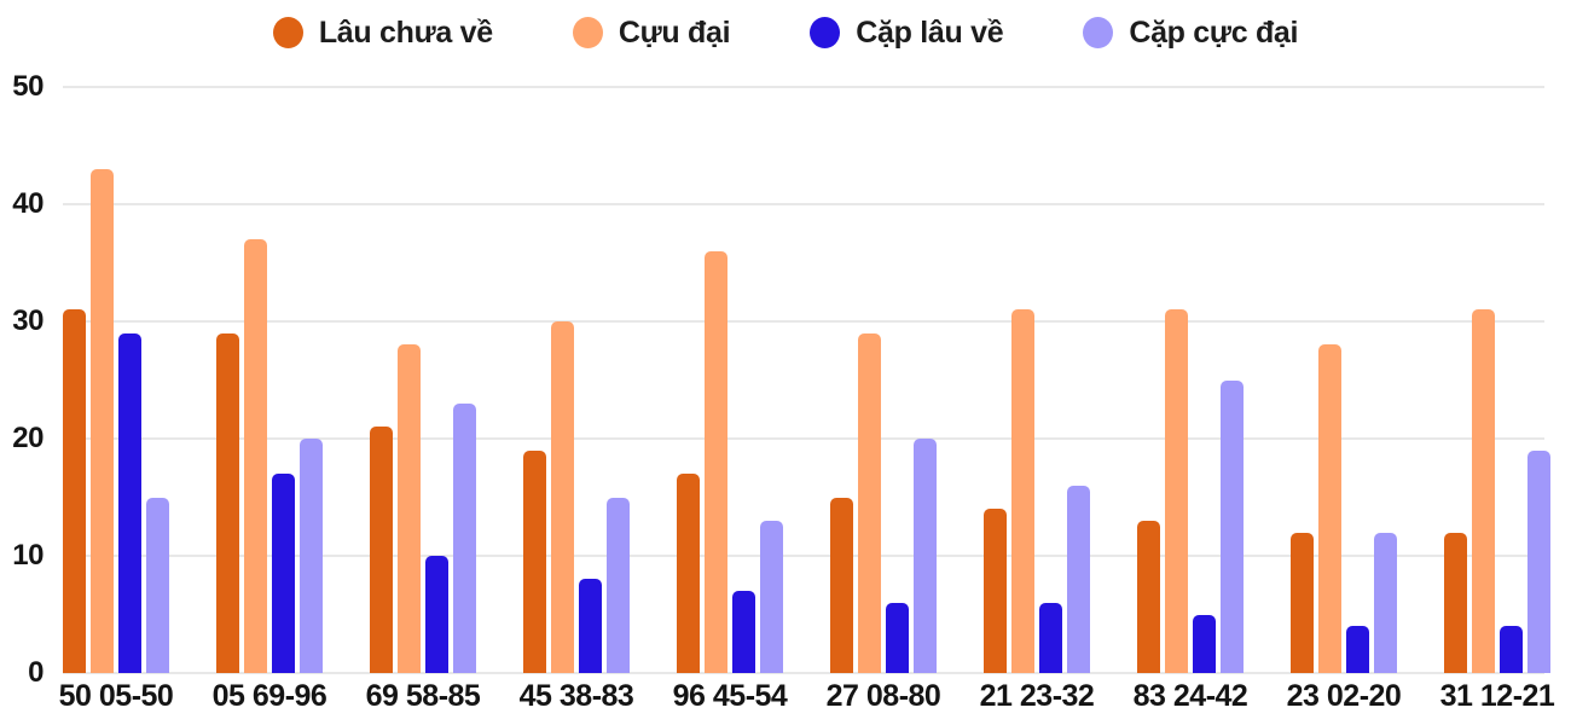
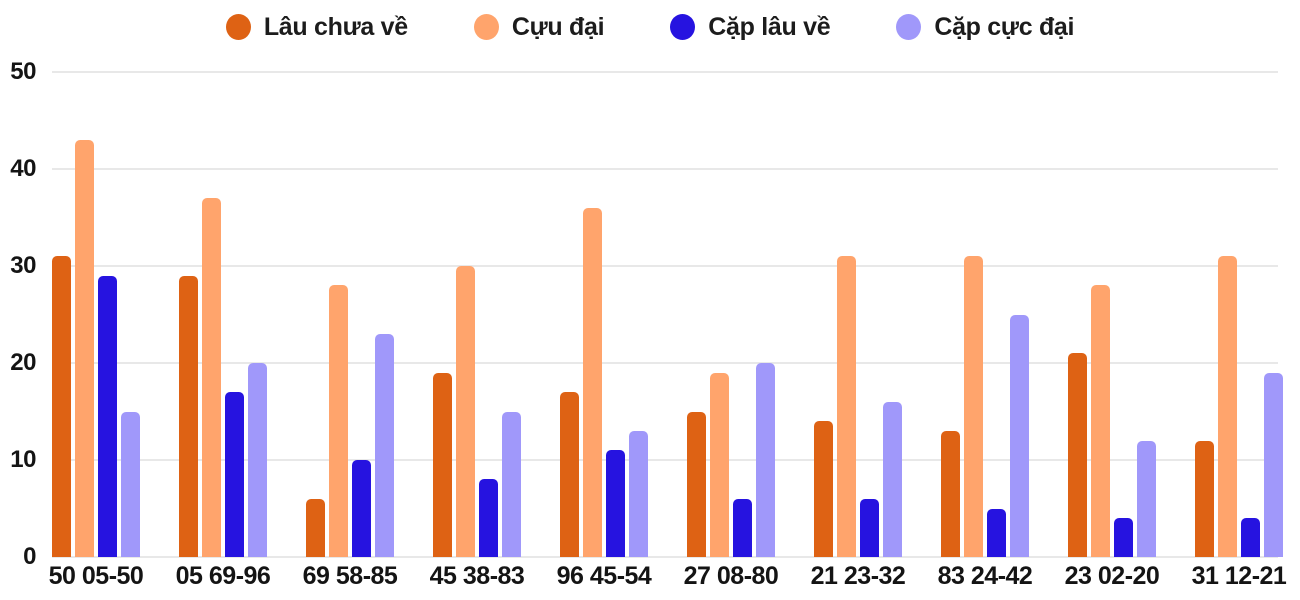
Lâu chưa về/69 58-85: 21 -> 6
Cặp lâu về/96 45-54: 7 -> 11
Cựu đại/27 08-80: 29 -> 19
Lâu chưa về/23 02-20: 12 -> 21
